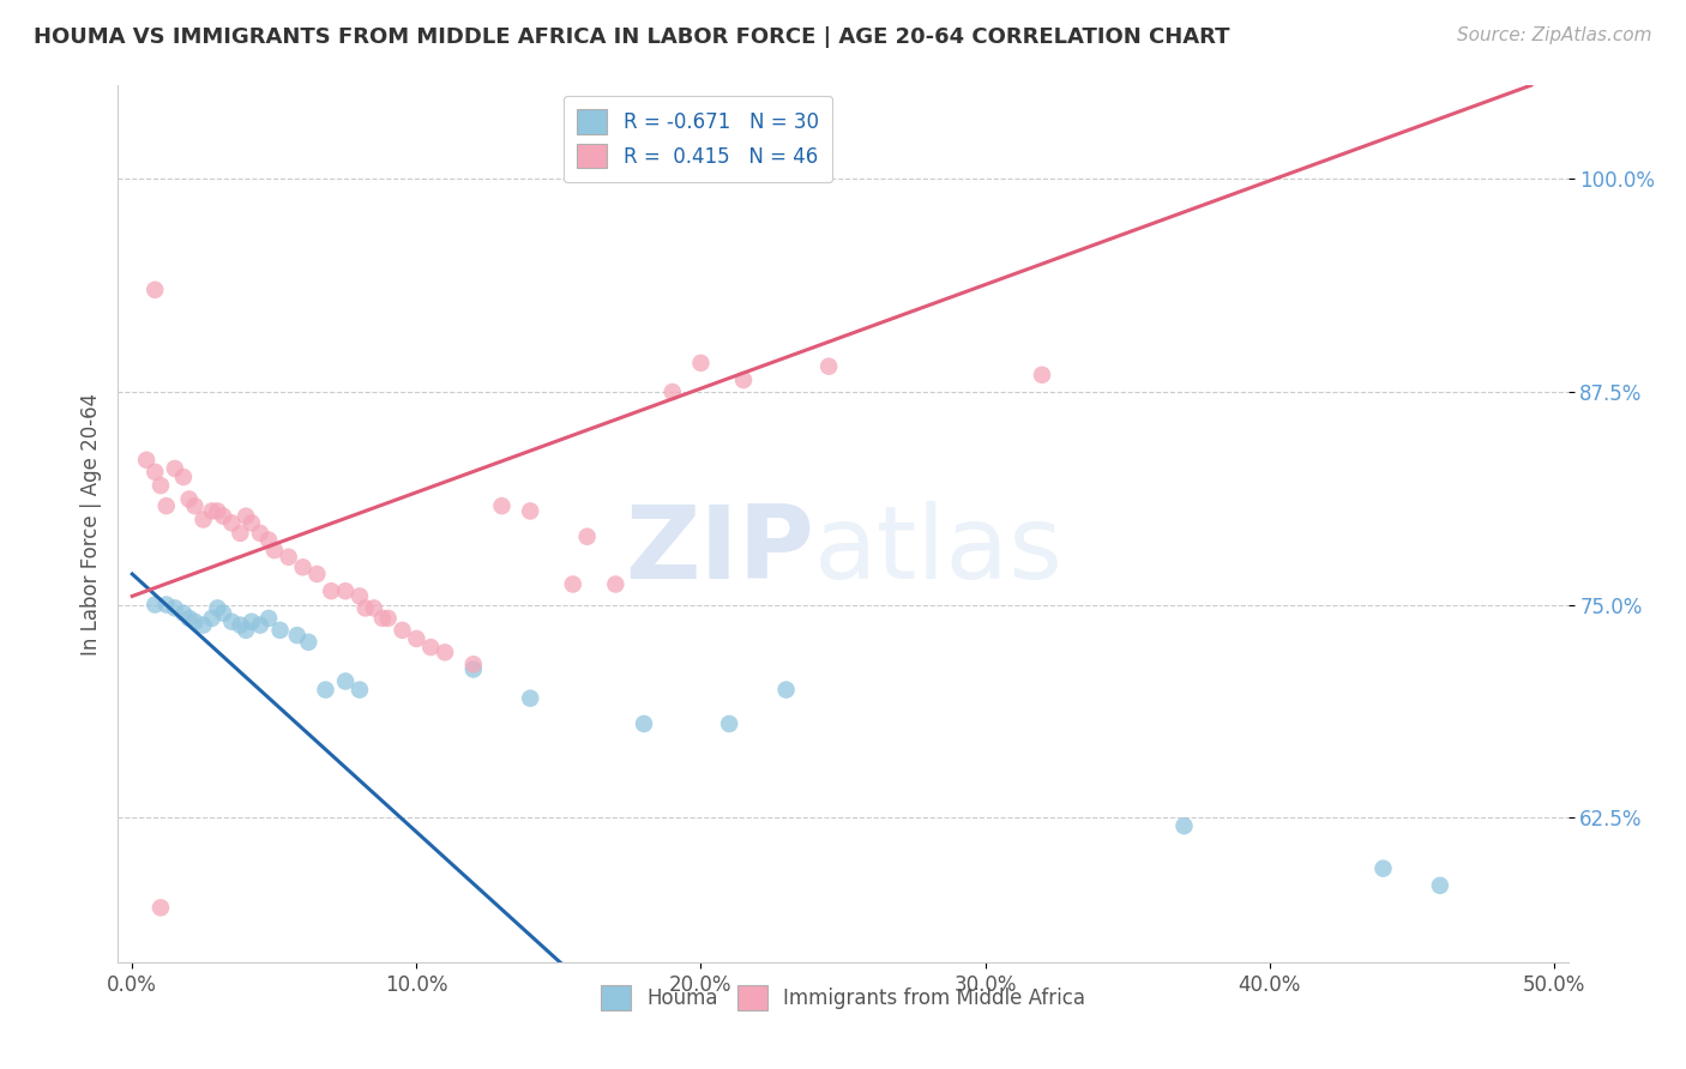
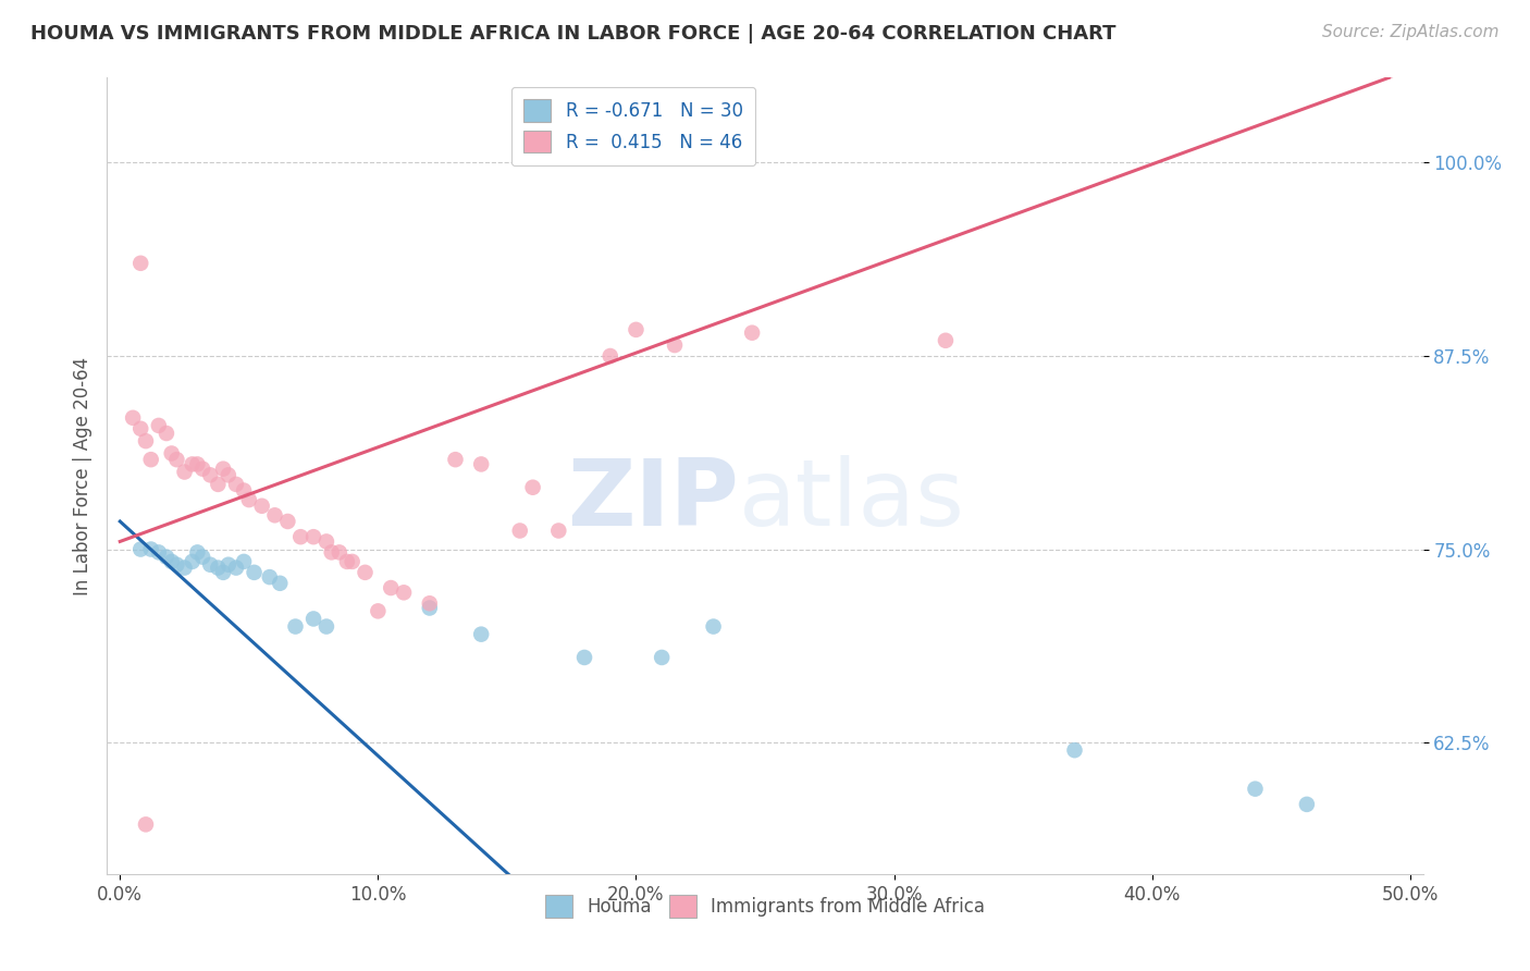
Immigrants from Middle Africa/10.0%: 73.0% -> 71.0%
